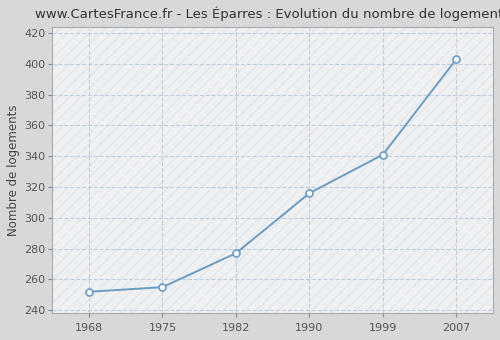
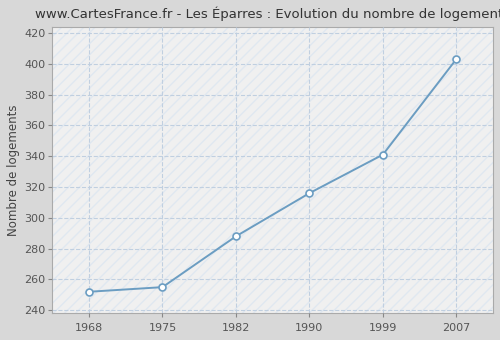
1982: 277 -> 288
